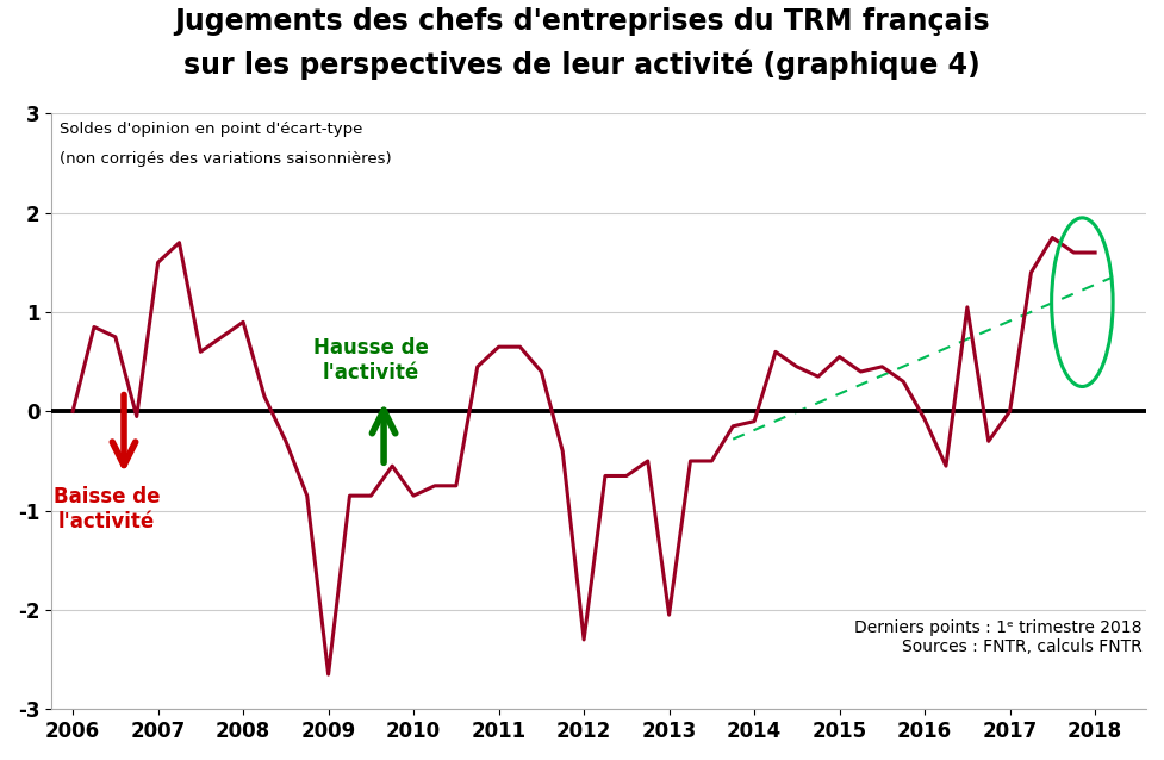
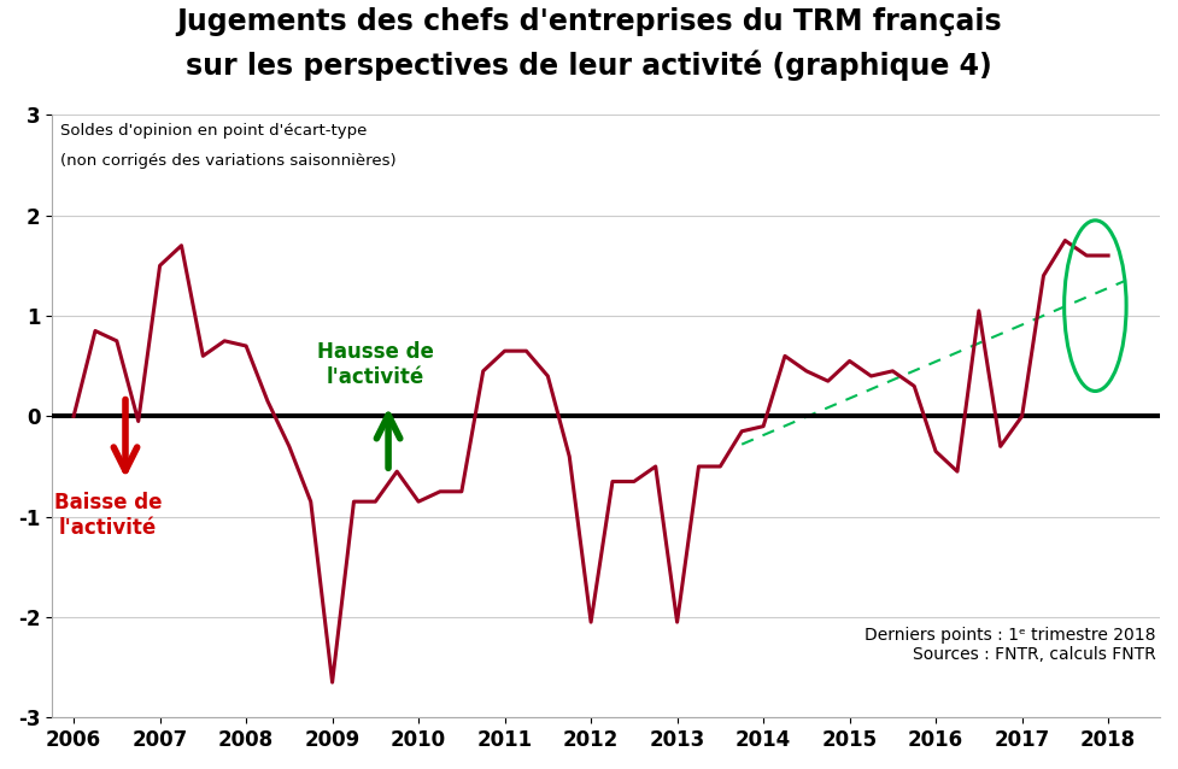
2008: 0.90 -> 0.70
2012: -2.30 -> -2.05
2016: -0.08 -> -0.35
